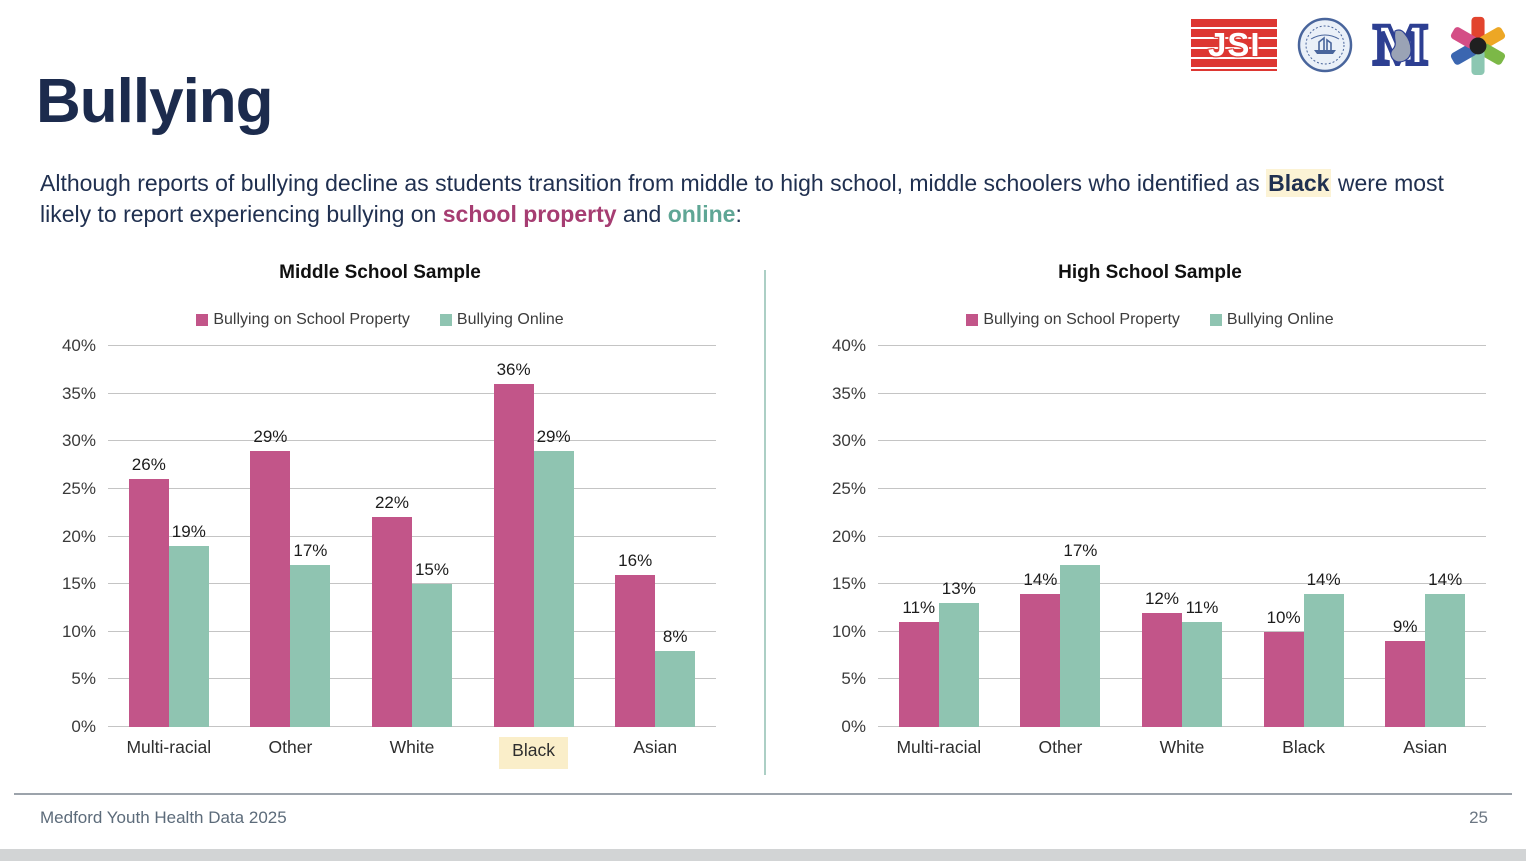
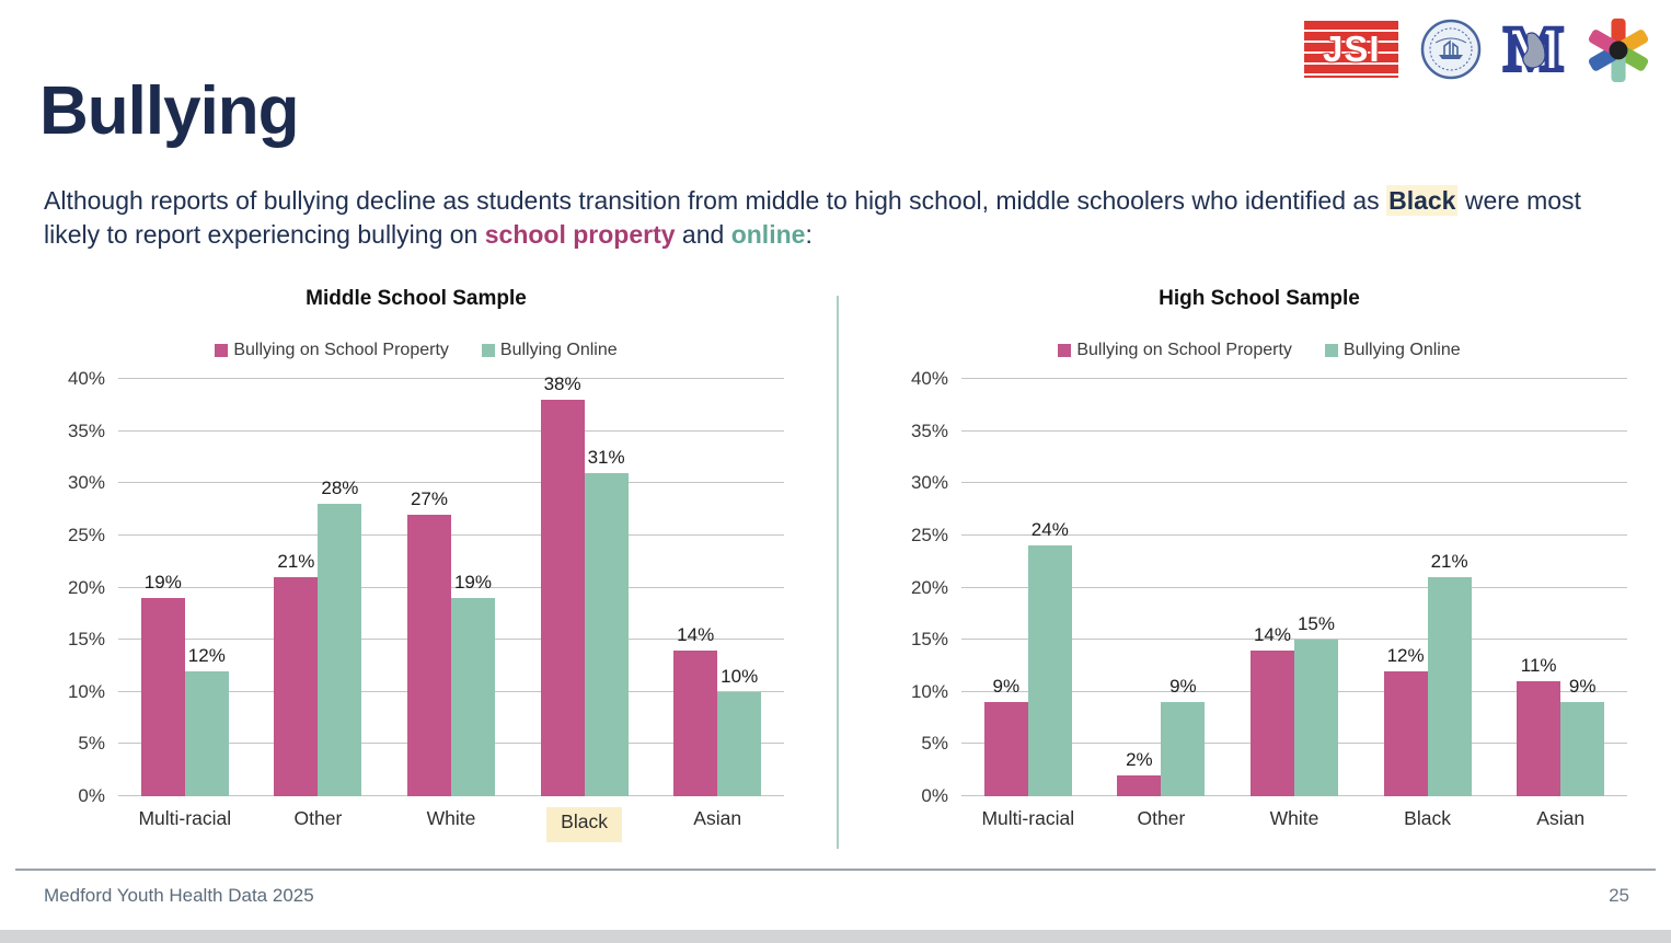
Middle School Sample/Bullying on School Property/Multi-racial: 26% -> 19%
Middle School Sample/Bullying Online/Multi-racial: 19% -> 12%
Middle School Sample/Bullying on School Property/Other: 29% -> 21%
Middle School Sample/Bullying Online/Other: 17% -> 28%
Middle School Sample/Bullying on School Property/White: 22% -> 27%
Middle School Sample/Bullying Online/White: 15% -> 19%
Middle School Sample/Bullying on School Property/Black: 36% -> 38%
Middle School Sample/Bullying Online/Black: 29% -> 31%
Middle School Sample/Bullying on School Property/Asian: 16% -> 14%
Middle School Sample/Bullying Online/Asian: 8% -> 10%
High School Sample/Bullying on School Property/Multi-racial: 11% -> 9%
High School Sample/Bullying Online/Multi-racial: 13% -> 24%
High School Sample/Bullying on School Property/Other: 14% -> 2%
High School Sample/Bullying Online/Other: 17% -> 9%
High School Sample/Bullying on School Property/White: 12% -> 14%
High School Sample/Bullying Online/White: 11% -> 15%
High School Sample/Bullying on School Property/Black: 10% -> 12%
High School Sample/Bullying Online/Black: 14% -> 21%
High School Sample/Bullying on School Property/Asian: 9% -> 11%
High School Sample/Bullying Online/Asian: 14% -> 9%
